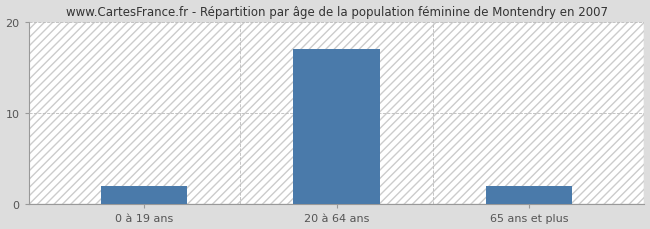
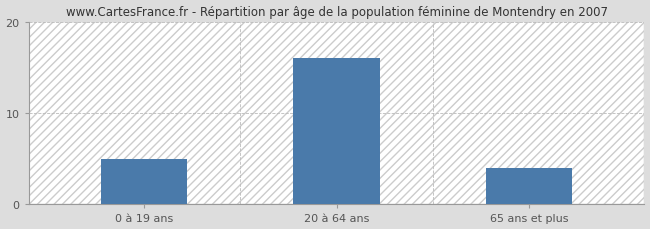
0 à 19 ans: 2 -> 5
20 à 64 ans: 17 -> 16
65 ans et plus: 2 -> 4
